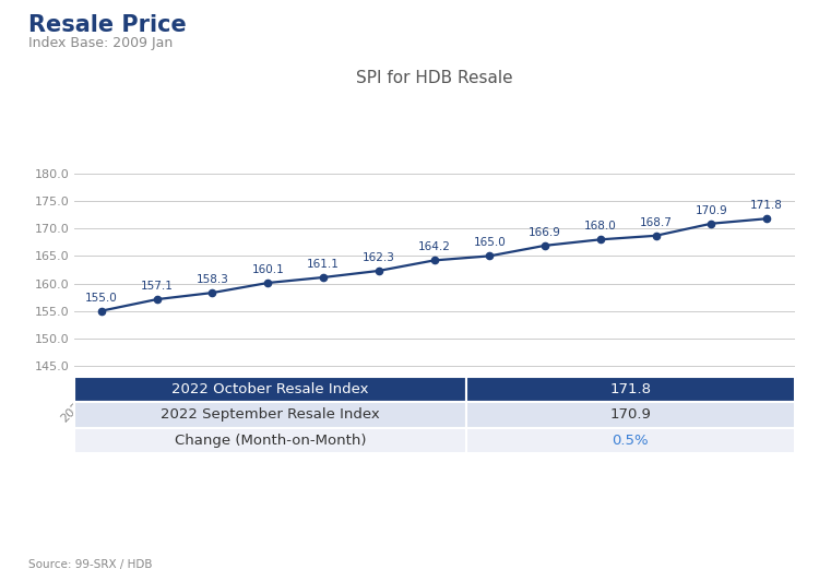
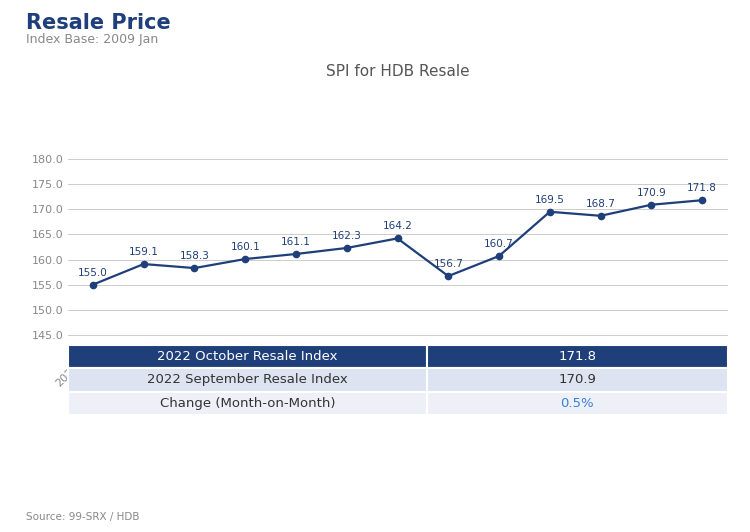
2021/11: 157.1 -> 159.1
2022/5: 165.0 -> 156.7
2022/6: 166.9 -> 160.7
2022/7: 168.0 -> 169.5
